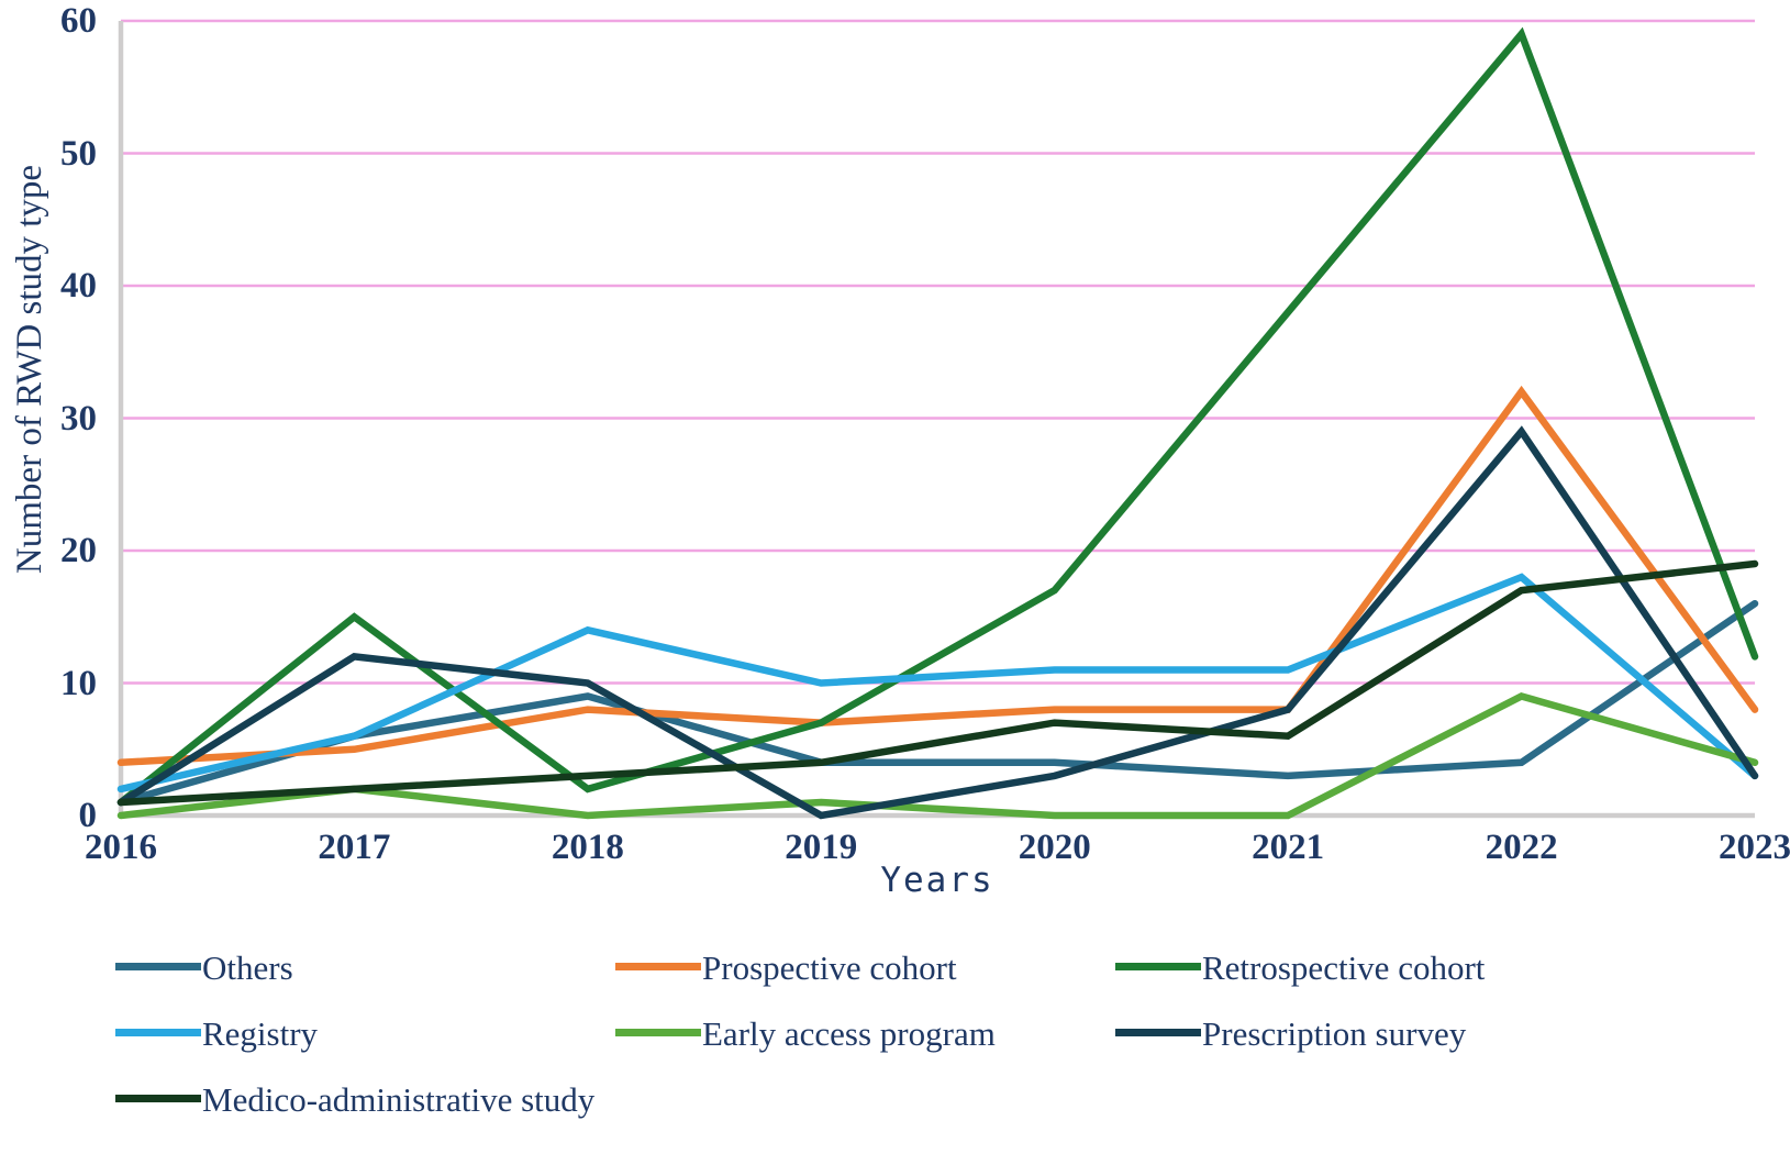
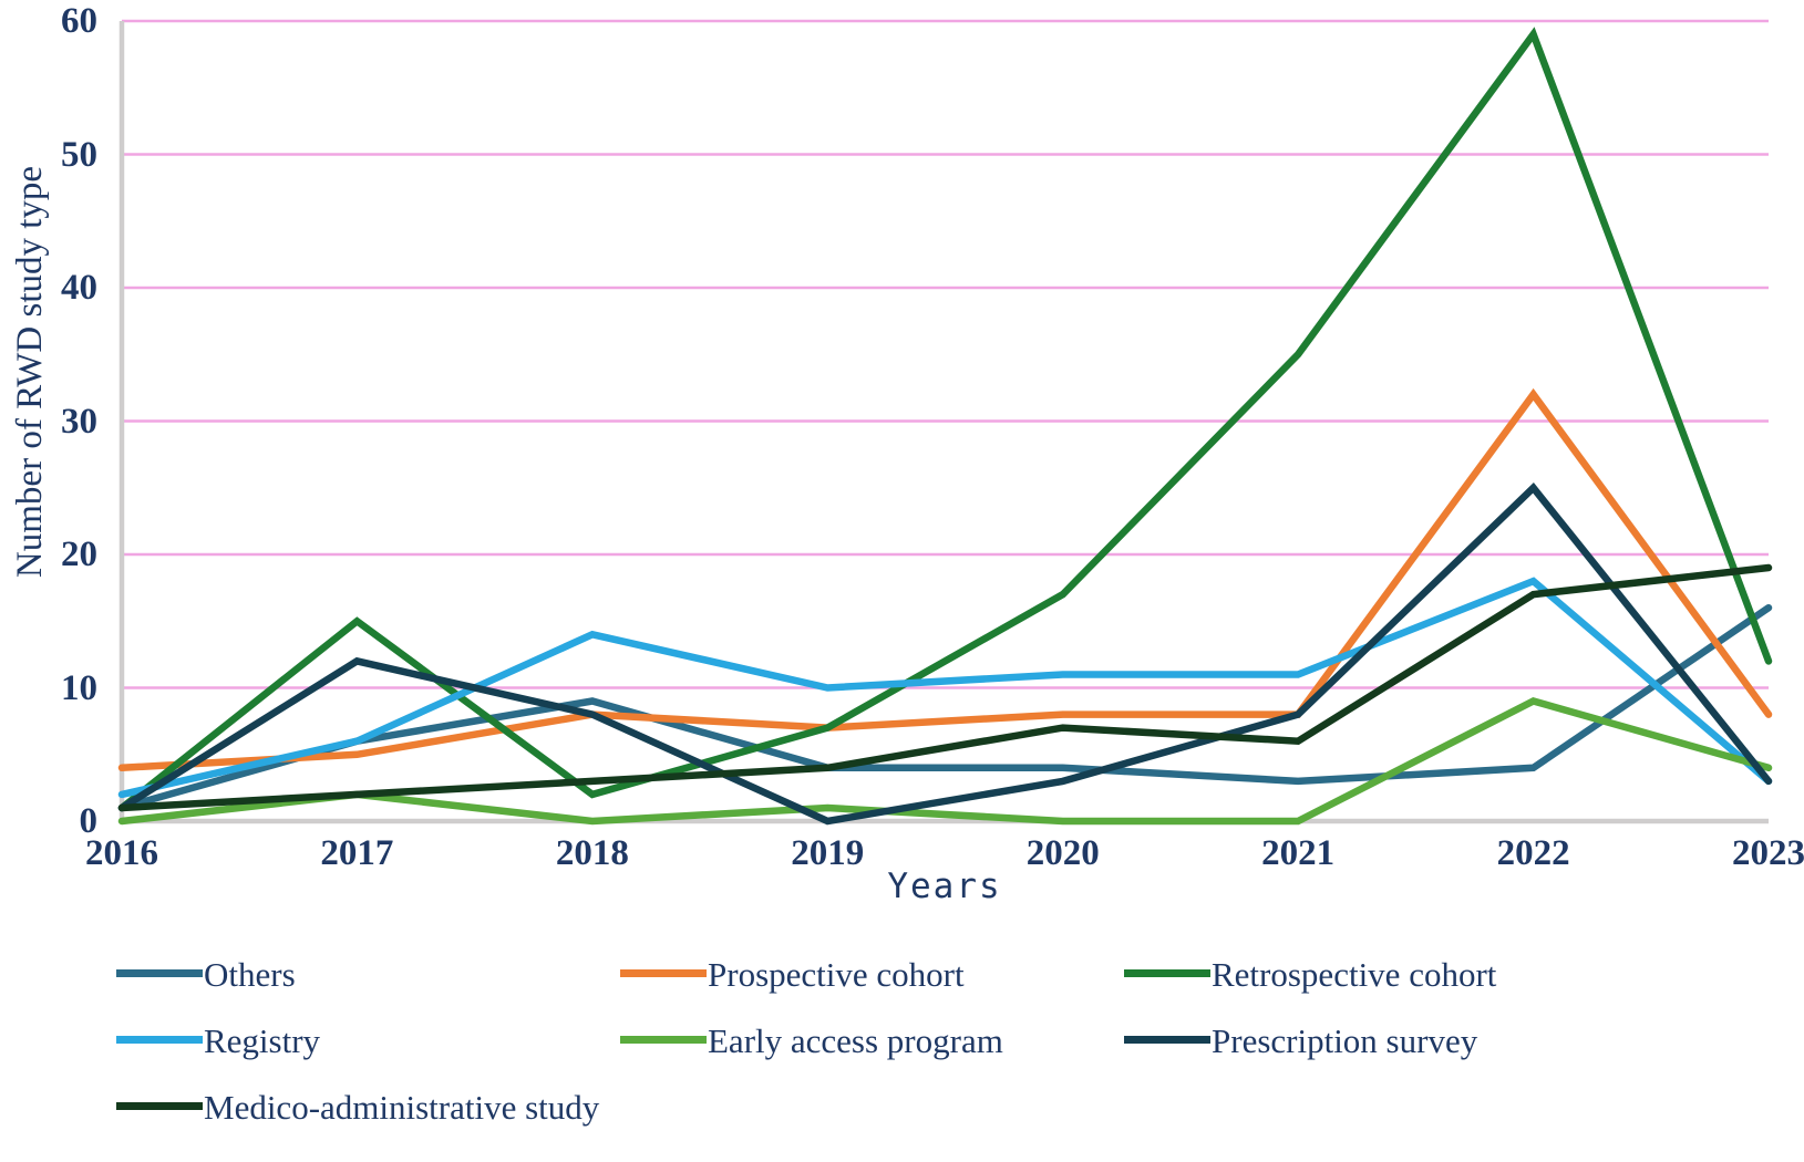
Prescription survey/2018: 10 -> 8
Retrospective cohort/2021: 38 -> 35
Prescription survey/2022: 29 -> 25
